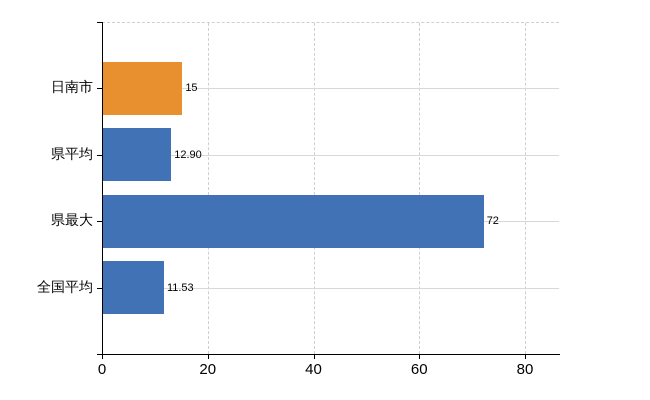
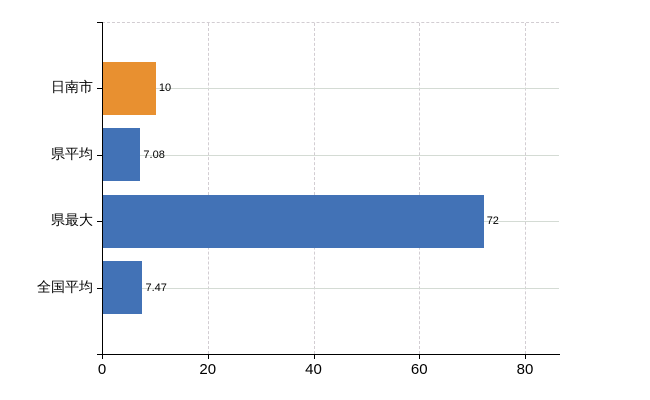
日南市: 15 -> 10
県平均: 12.90 -> 7.08
全国平均: 11.53 -> 7.47
